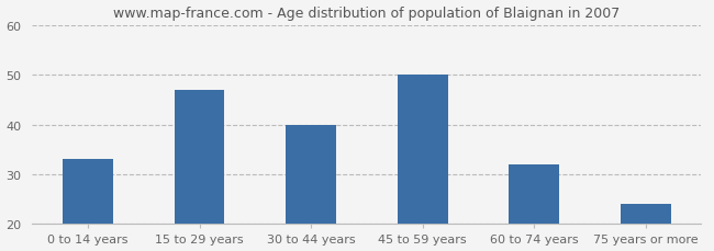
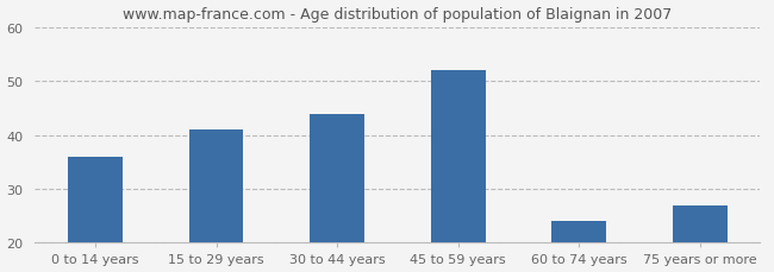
0 to 14 years: 33 -> 36
15 to 29 years: 47 -> 41
30 to 44 years: 40 -> 44
45 to 59 years: 50 -> 52
60 to 74 years: 32 -> 24
75 years or more: 24 -> 27
